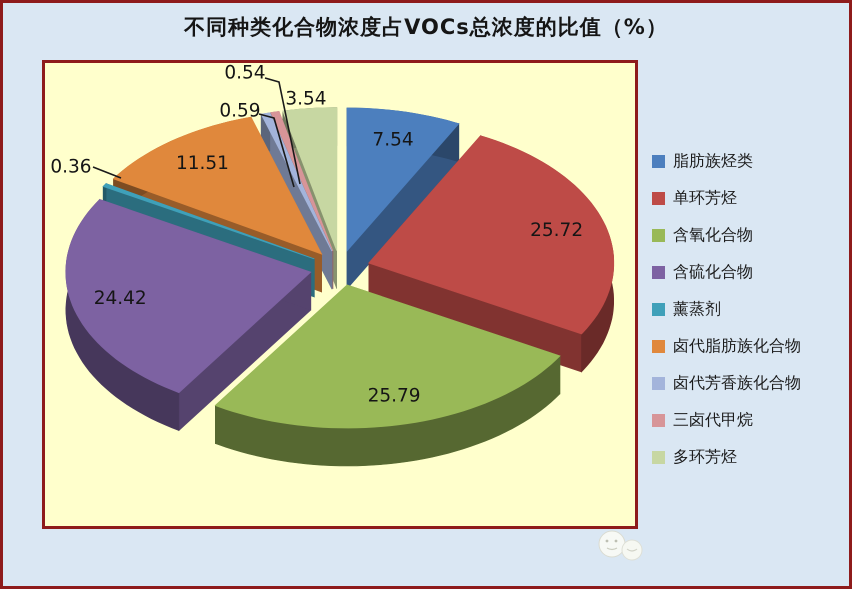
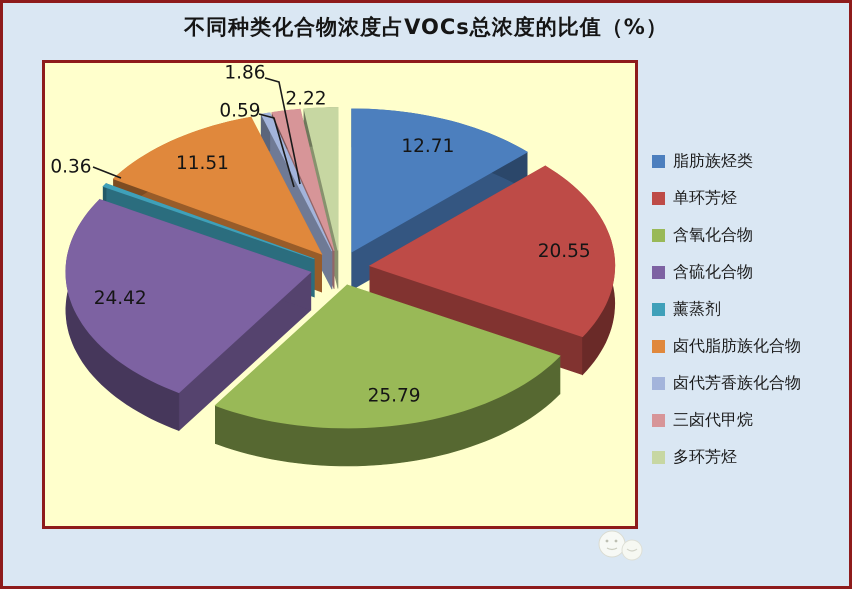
脂肪族烃类: 7.54 -> 12.71
单环芳烃: 25.72 -> 20.55
三卤代甲烷: 0.54 -> 1.86
多环芳烃: 3.54 -> 2.22
